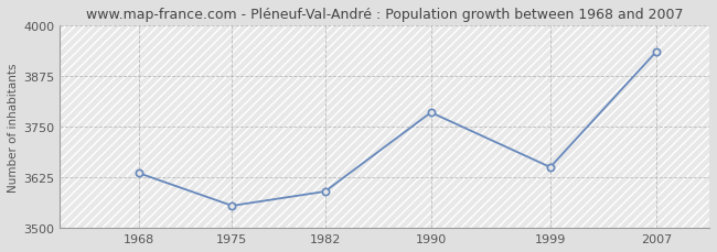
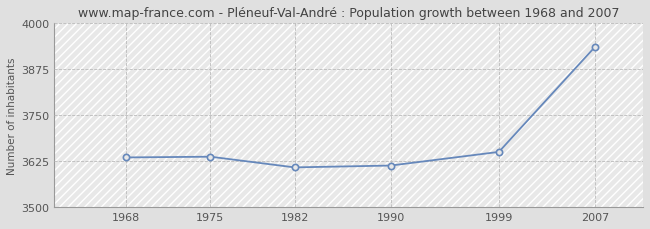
1975: 3555 -> 3637
1982: 3590 -> 3608
1990: 3785 -> 3613
